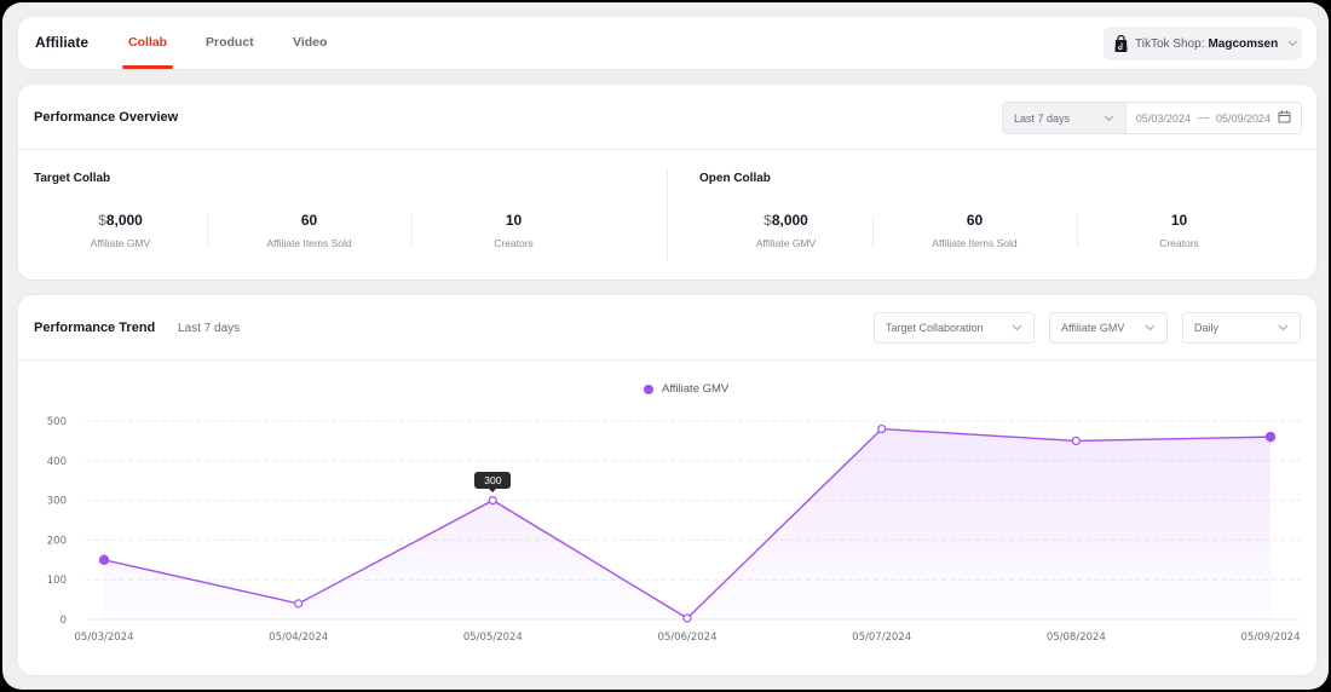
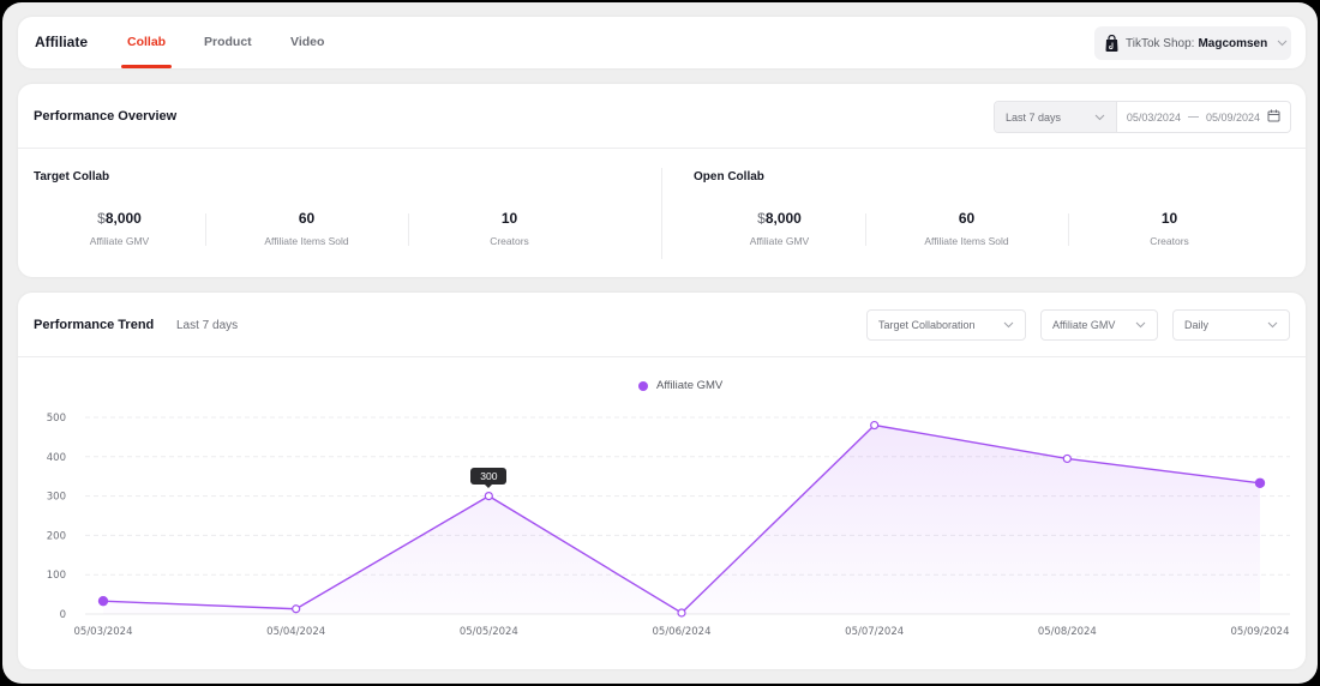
05/03/2024: 150 -> 30
05/04/2024: 40 -> 10
05/08/2024: 450 -> 400
05/09/2024: 460 -> 330
